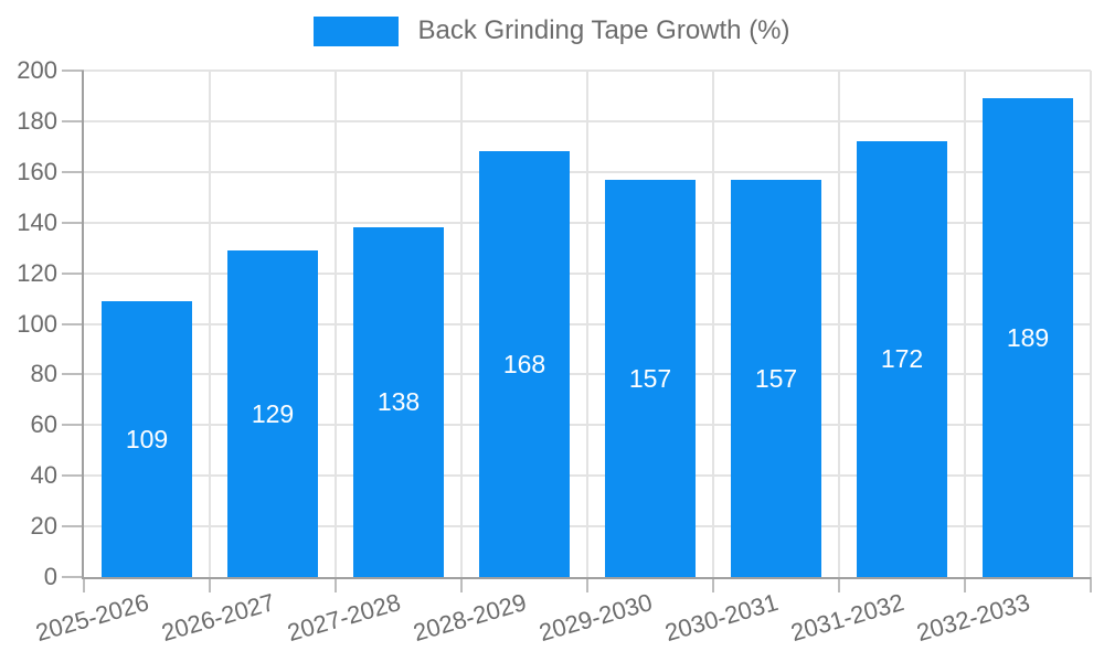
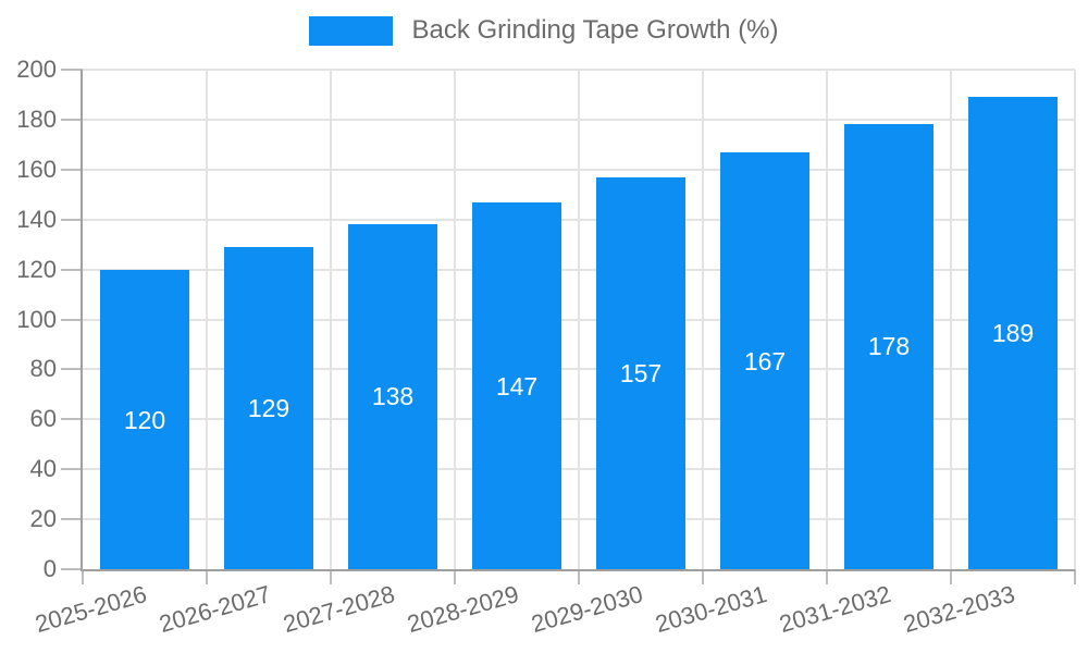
2025-2026: 109 -> 120
2028-2029: 168 -> 147
2030-2031: 157 -> 167
2031-2032: 172 -> 178
